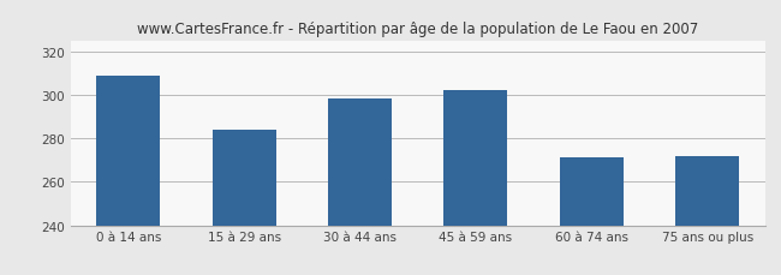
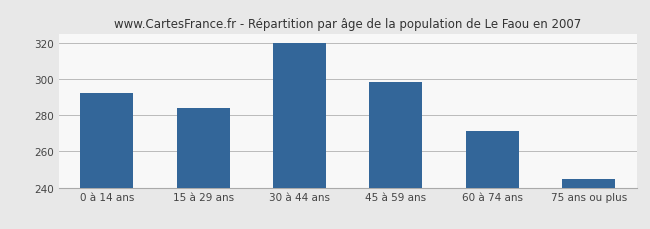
0 à 14 ans: 309 -> 292
30 à 44 ans: 298 -> 320
45 à 59 ans: 302 -> 298
75 ans ou plus: 272 -> 245
